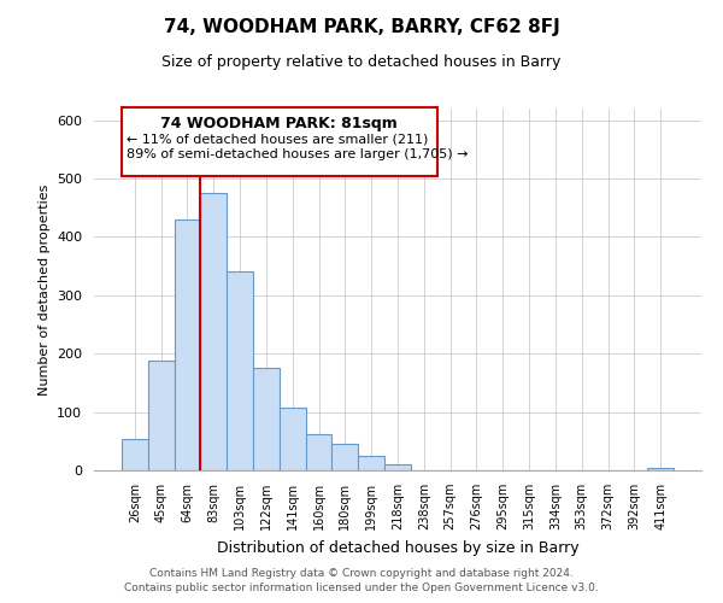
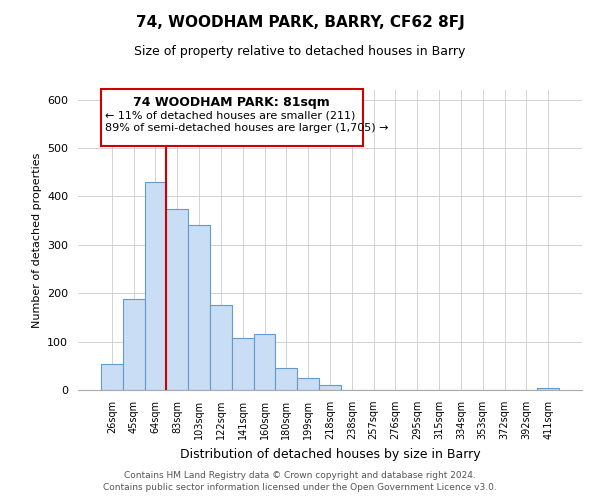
83sqm: 475 -> 375
160sqm: 62 -> 115
